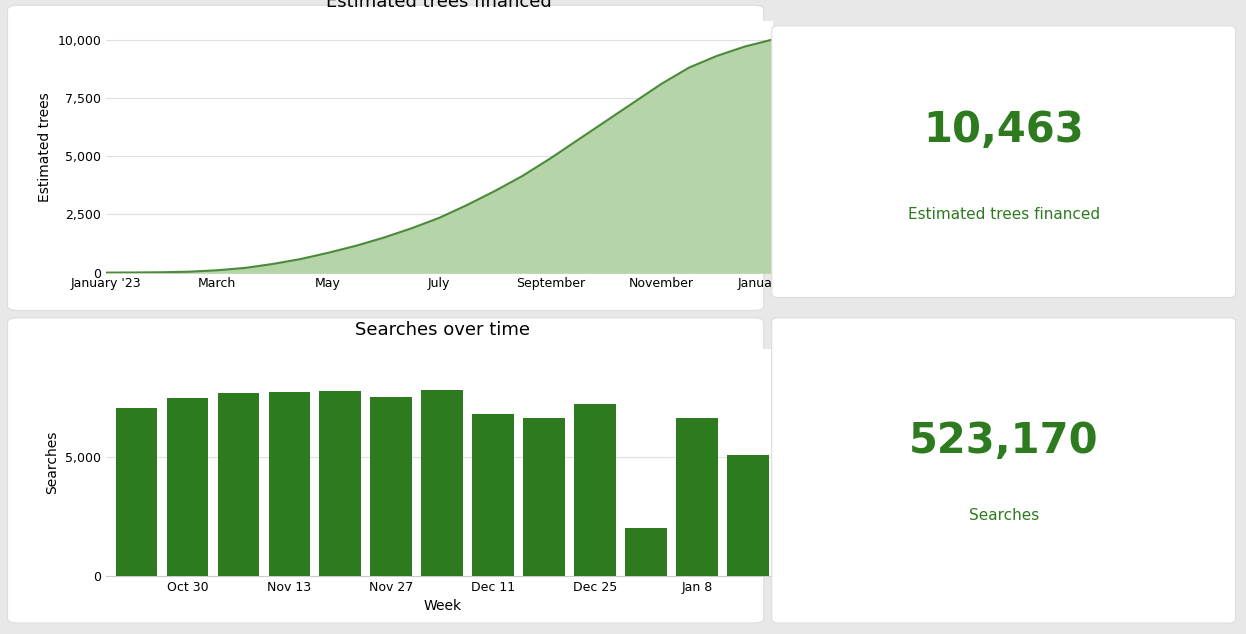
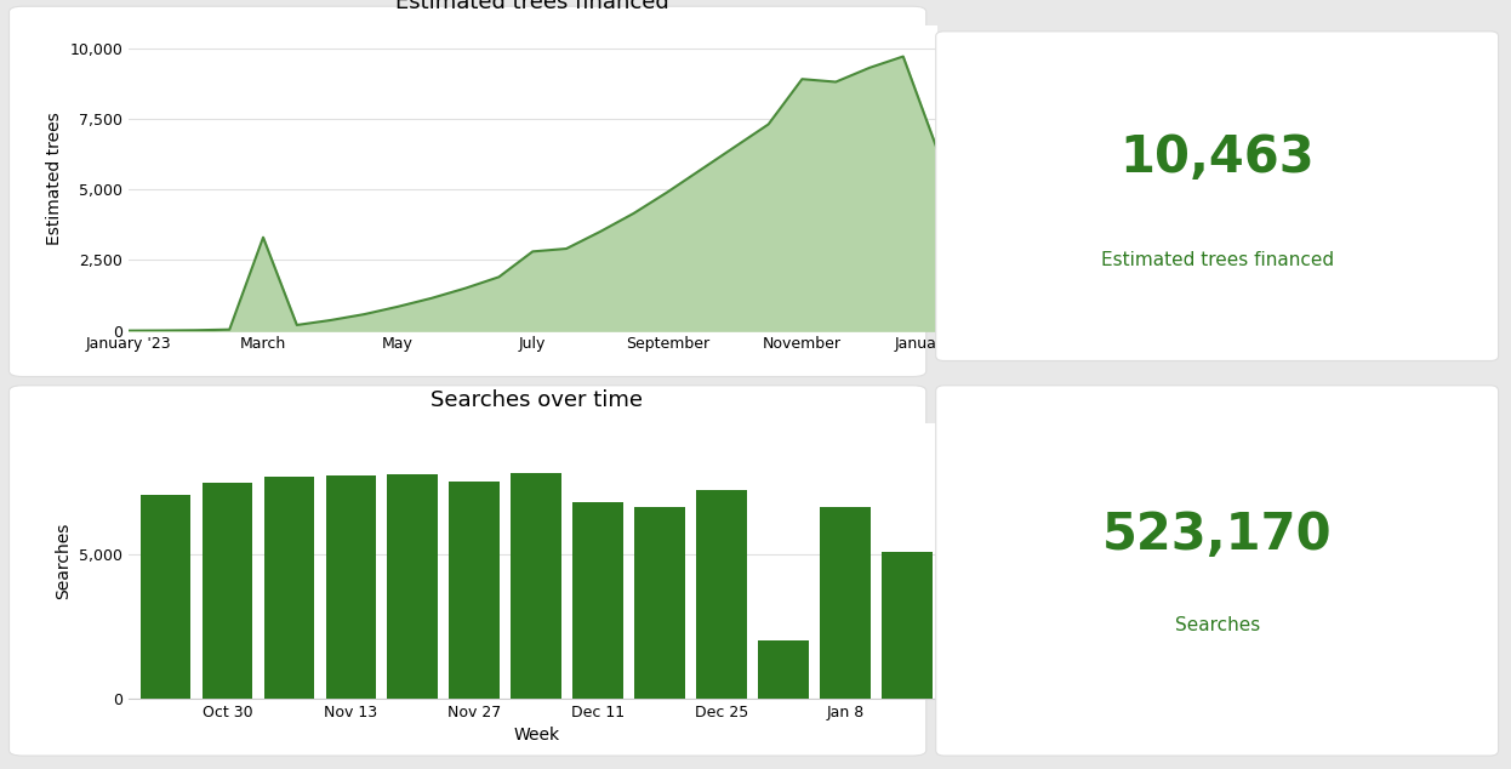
Estimated trees financed/March: 100 -> 3,300
Estimated trees financed/July: 2,350 -> 2,800
Estimated trees financed/November: 8,100 -> 8,900
Estimated trees financed/January '24: 10,000 -> 6,450
